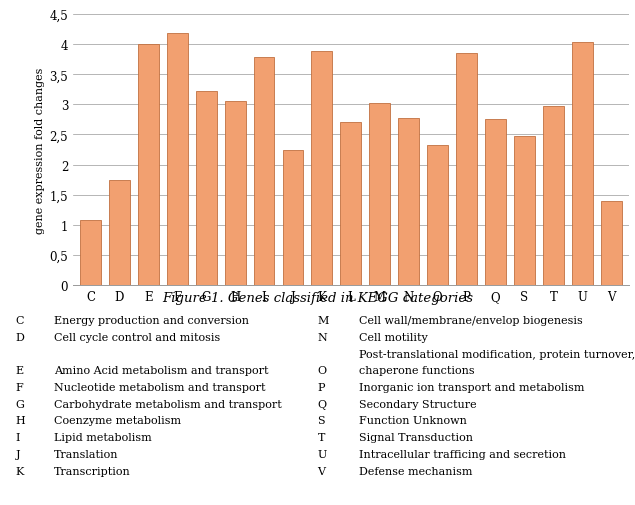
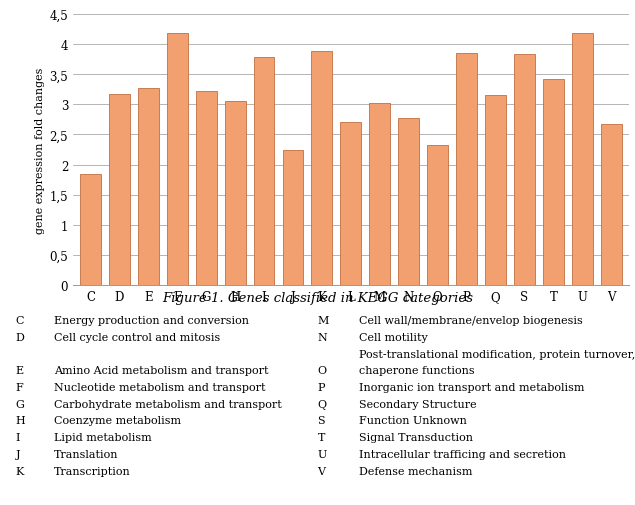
C: 1,08 -> 1,85
D: 1,74 -> 3,18
E: 4,00 -> 3,28
Q: 2,76 -> 3,16
S: 2,48 -> 3,84
T: 2,98 -> 3,42
U: 4,04 -> 4,18
V: 1,40 -> 2,67
